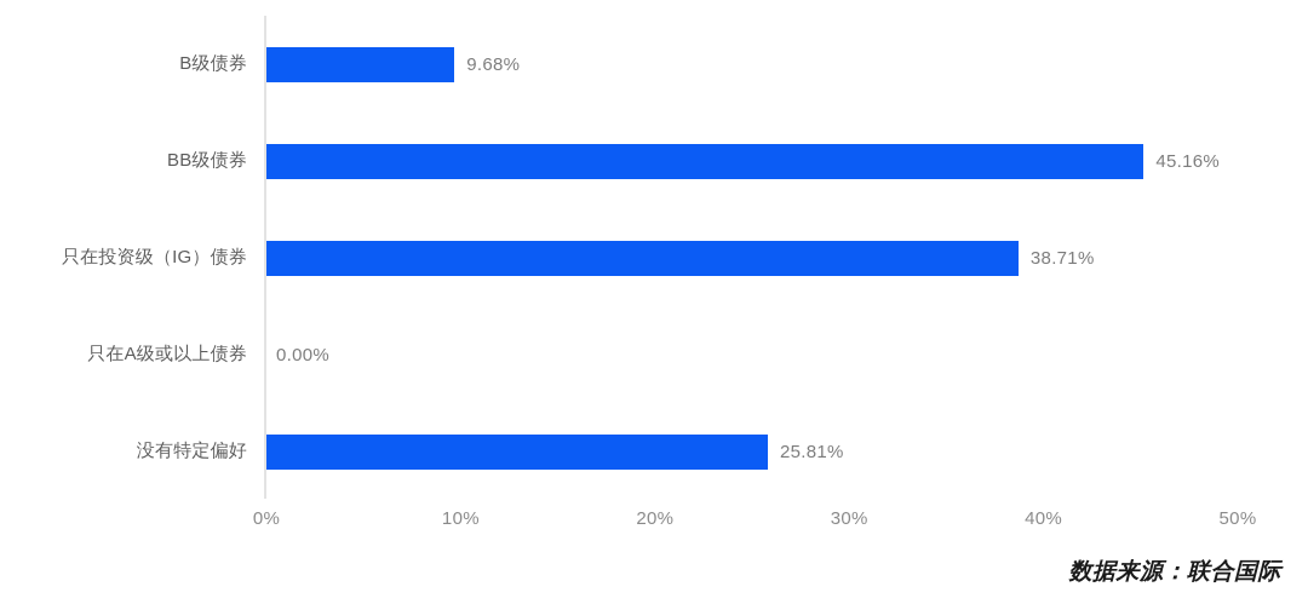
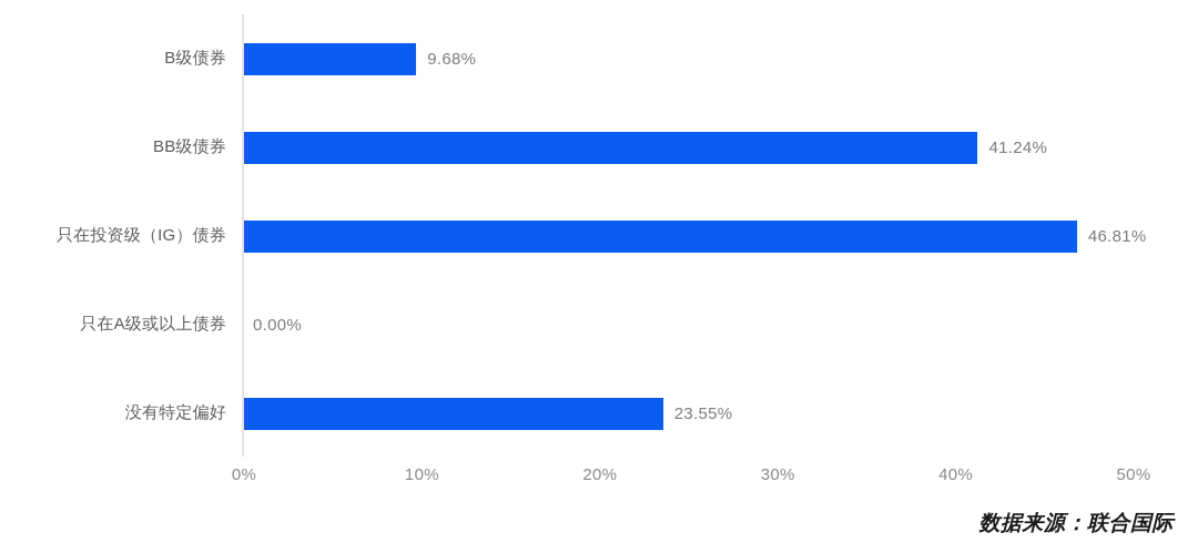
BB级债券: 45.16% -> 41.24%
只在投资级（IG）债券: 38.71% -> 46.81%
没有特定偏好: 25.81% -> 23.55%
